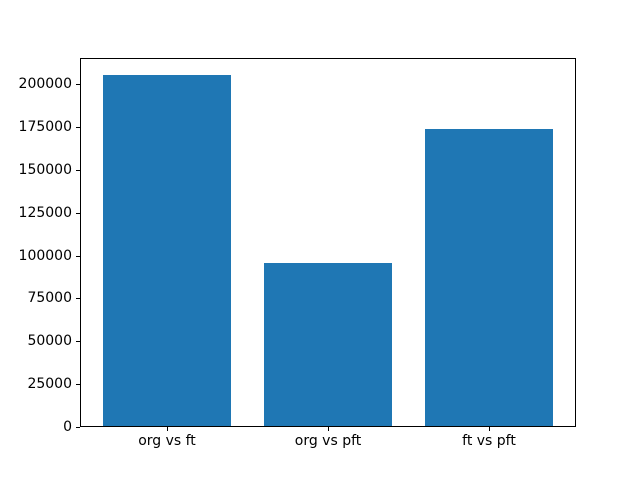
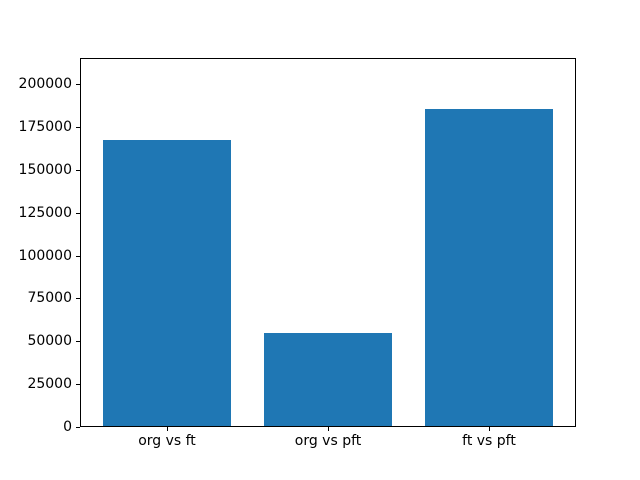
org vs ft: 205000 -> 167000
org vs pft: 95000 -> 54000
ft vs pft: 173000 -> 185000
